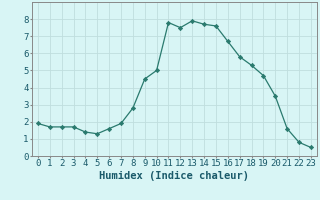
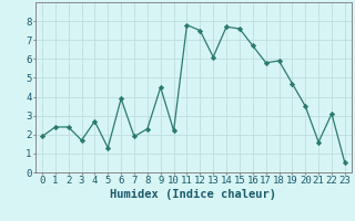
1: 1.7 -> 2.4
2: 1.7 -> 2.4
4: 1.4 -> 2.7
6: 1.6 -> 3.9
8: 2.8 -> 2.3
10: 5.0 -> 2.2
13: 7.9 -> 6.1
18: 5.3 -> 5.9
22: 0.8 -> 3.1
